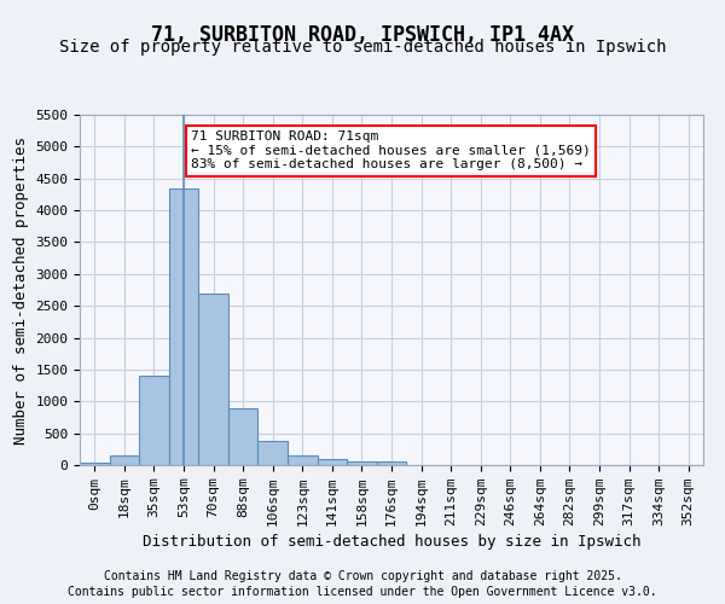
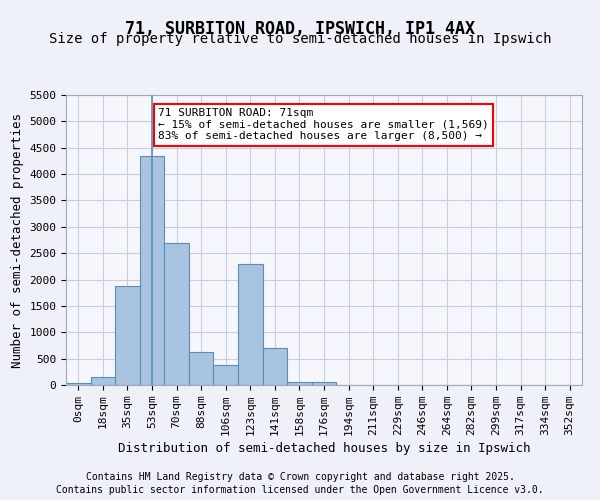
35sqm: 1400 -> 1880
88sqm: 900 -> 620
123sqm: 160 -> 2300
141sqm: 100 -> 700
